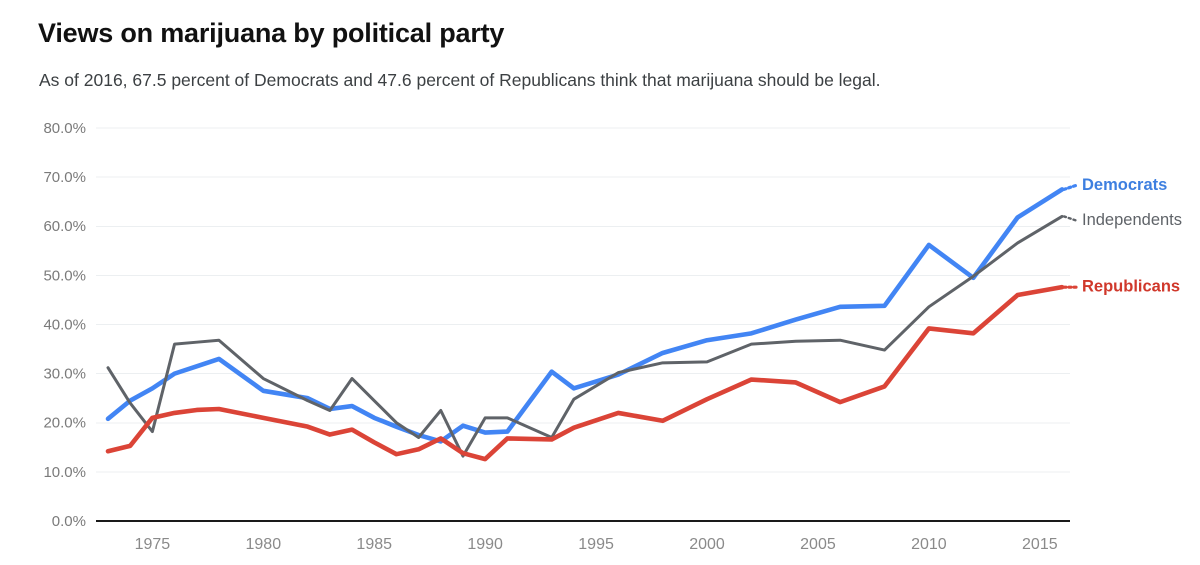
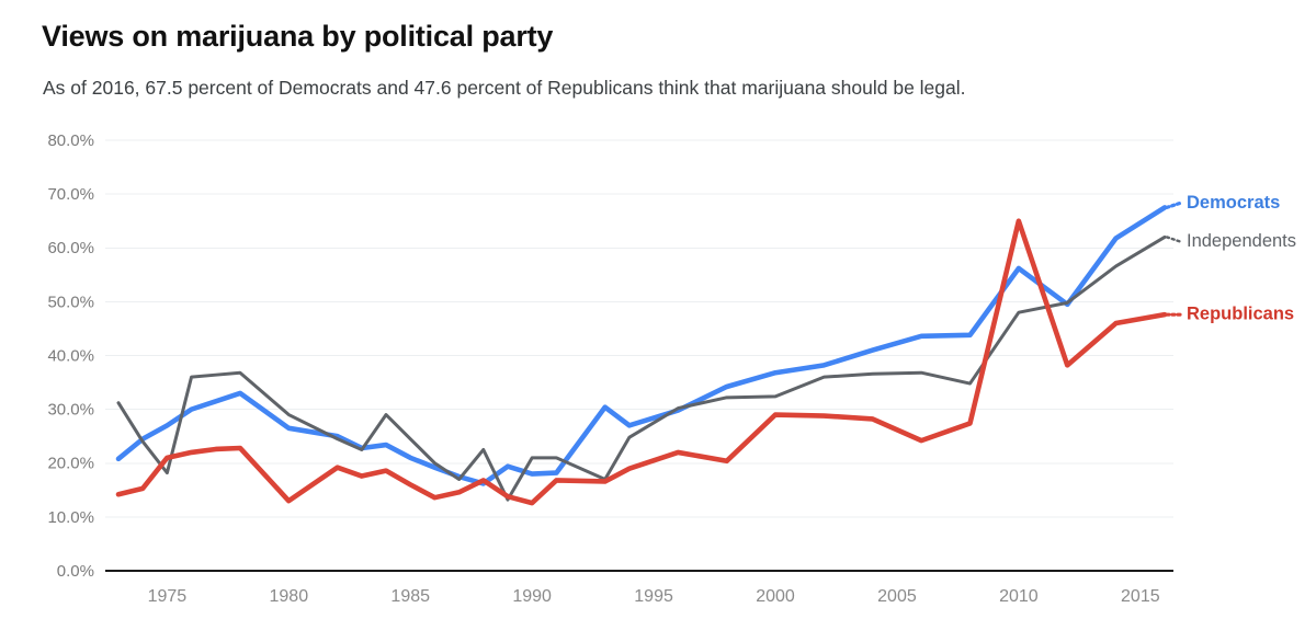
Republicans/1980: 21% -> 13%
Republicans/2000: 25% -> 29%
Independents/2010: 44% -> 48%
Republicans/2010: 39% -> 65%
